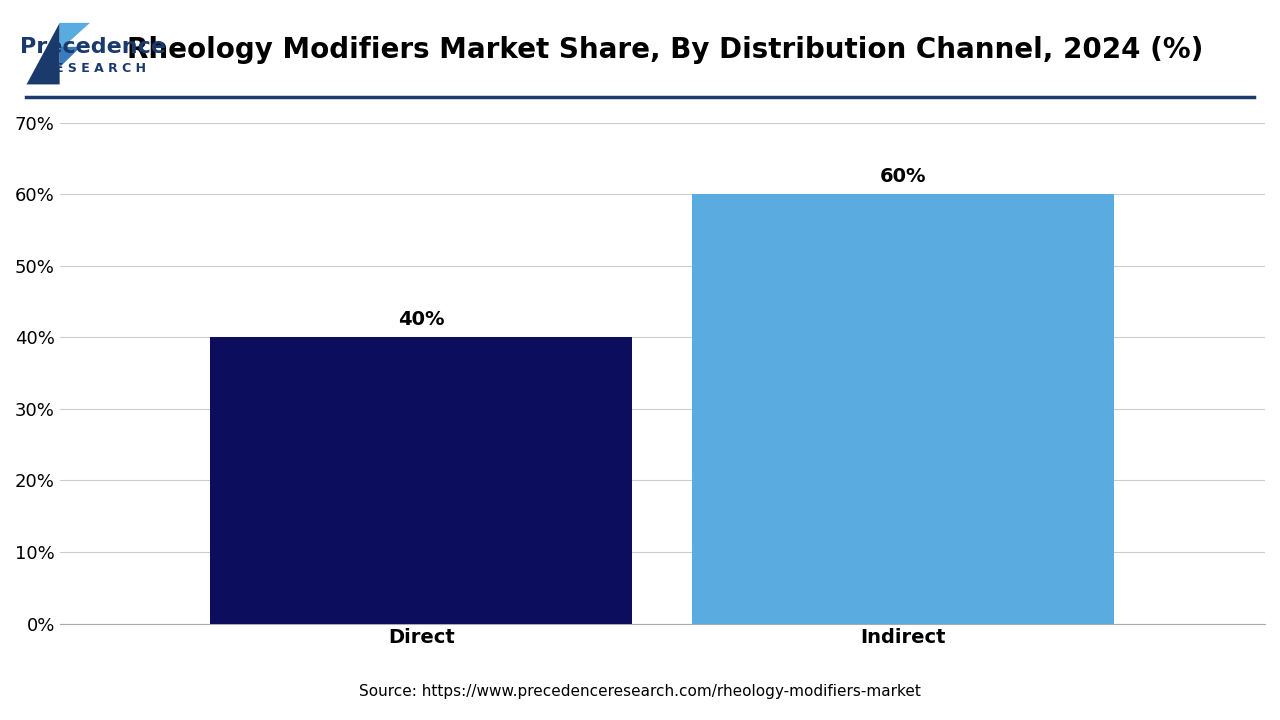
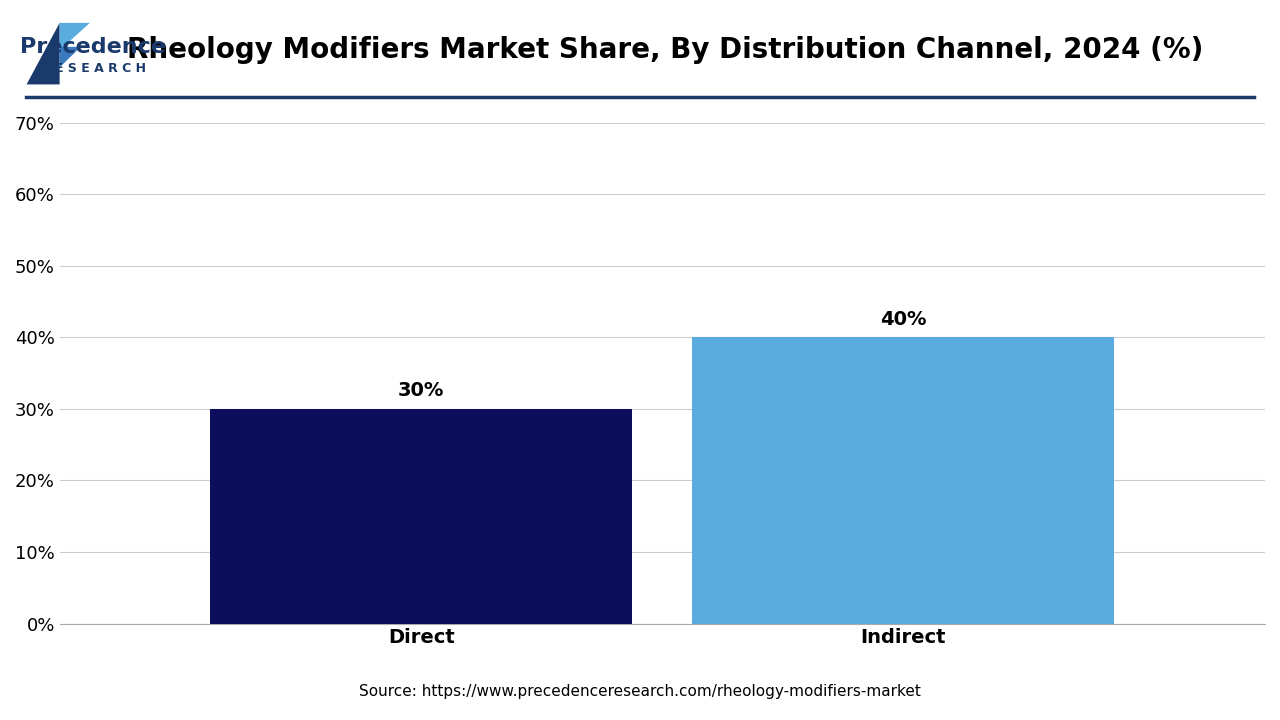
Direct: 40% -> 30%
Indirect: 60% -> 40%
